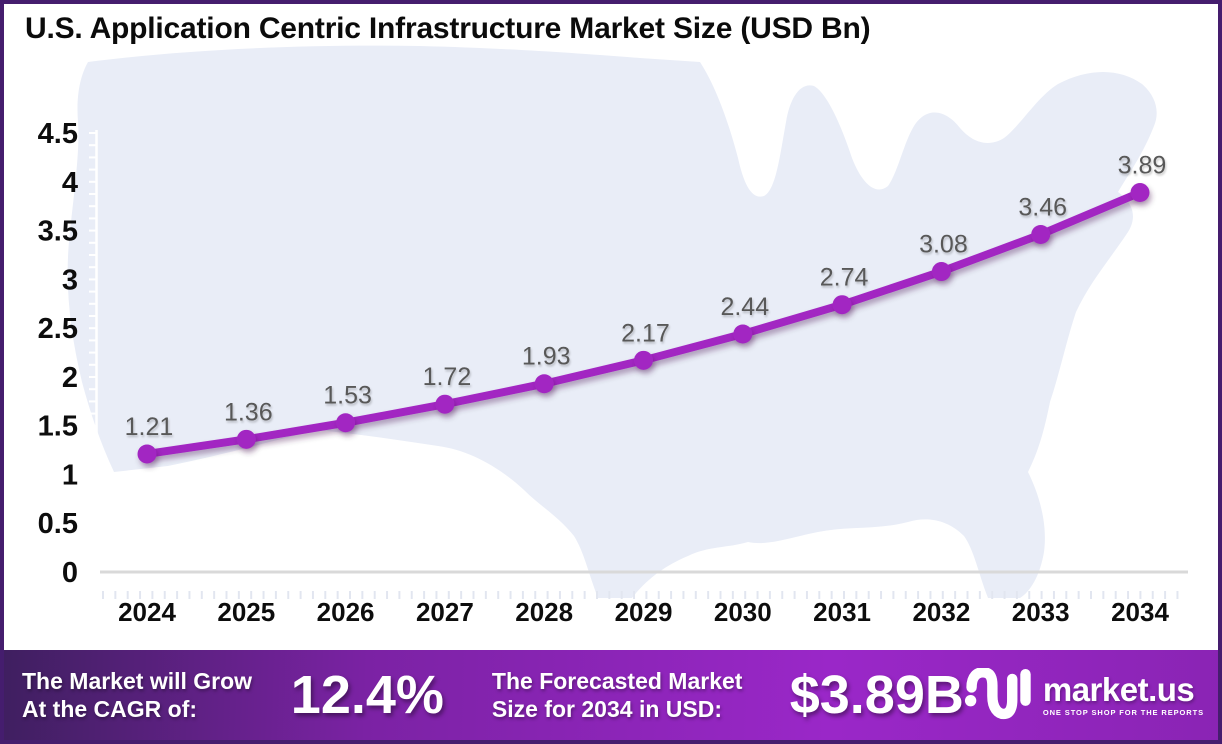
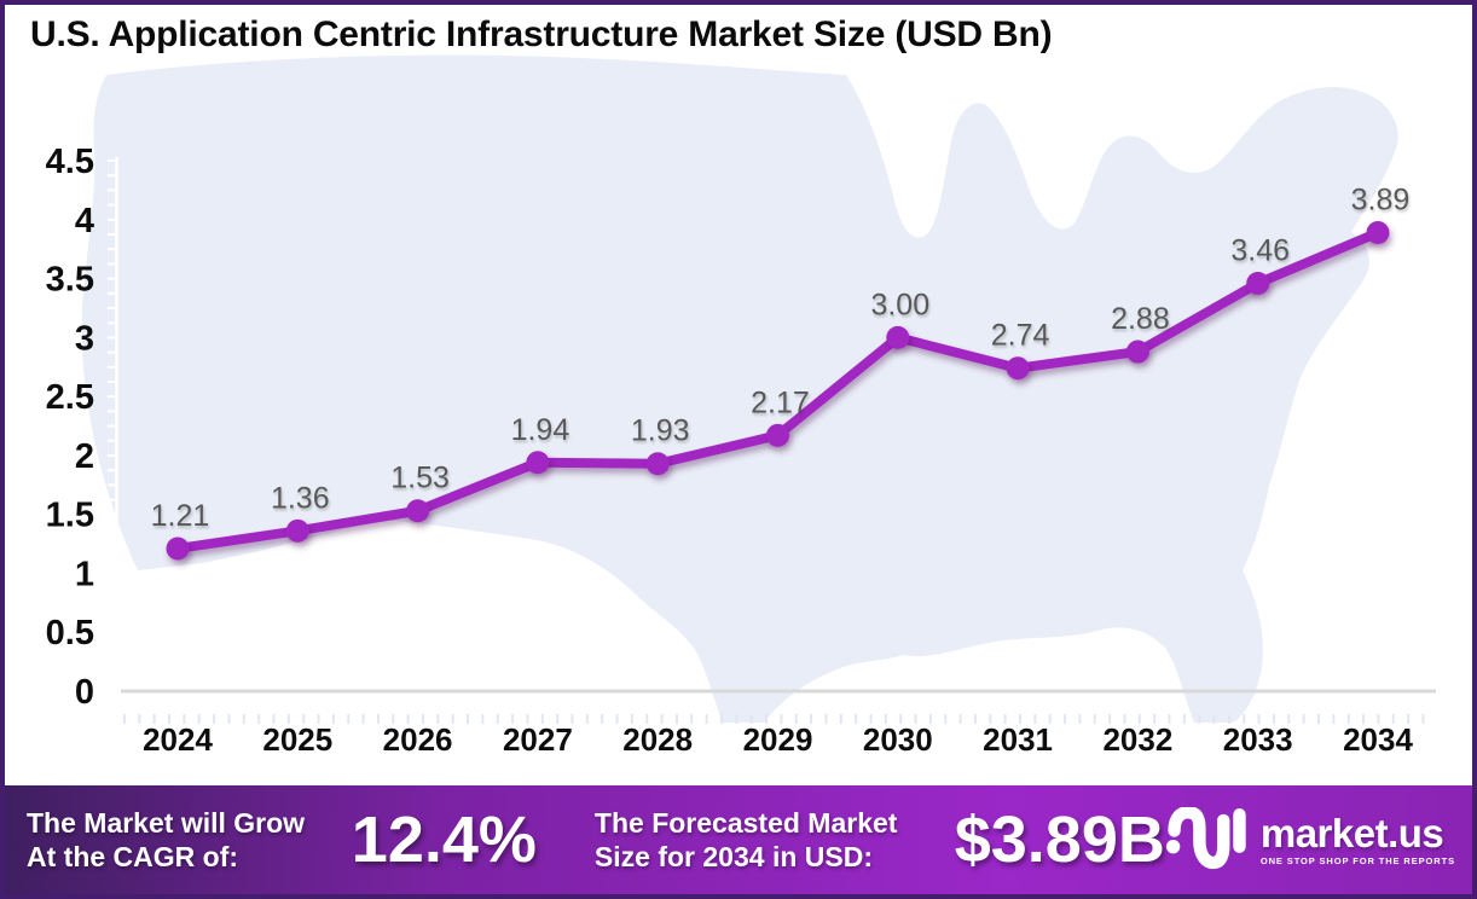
2027: 1.72 -> 1.94
2030: 2.44 -> 3.00
2032: 3.08 -> 2.88
